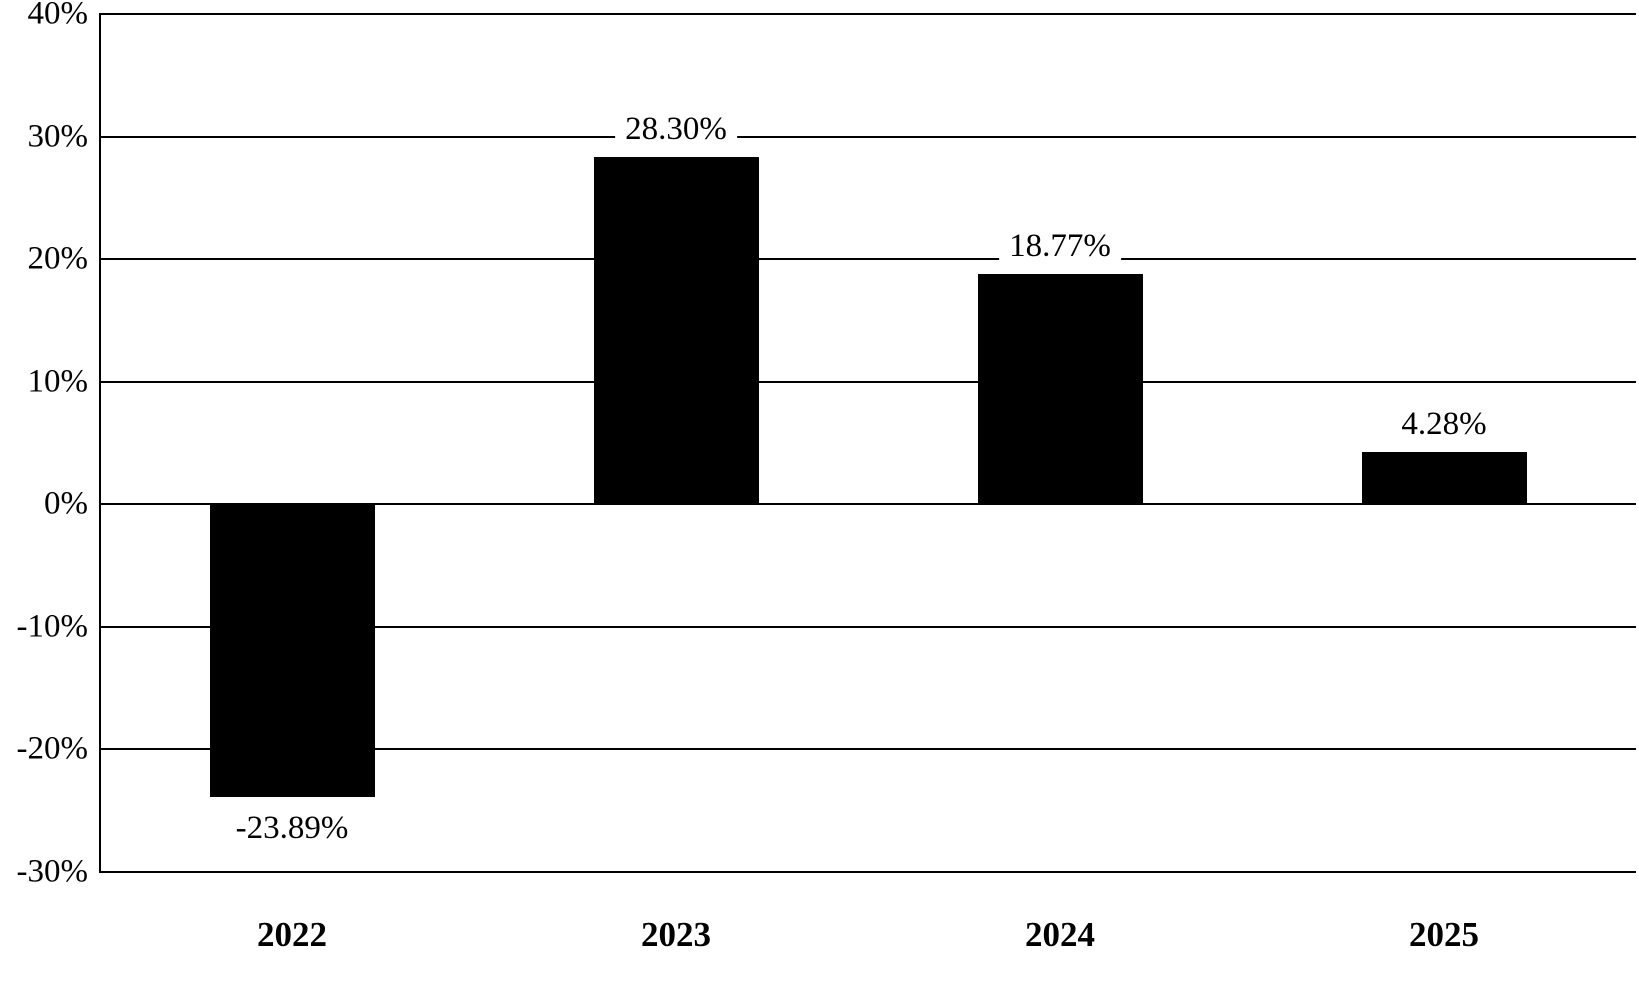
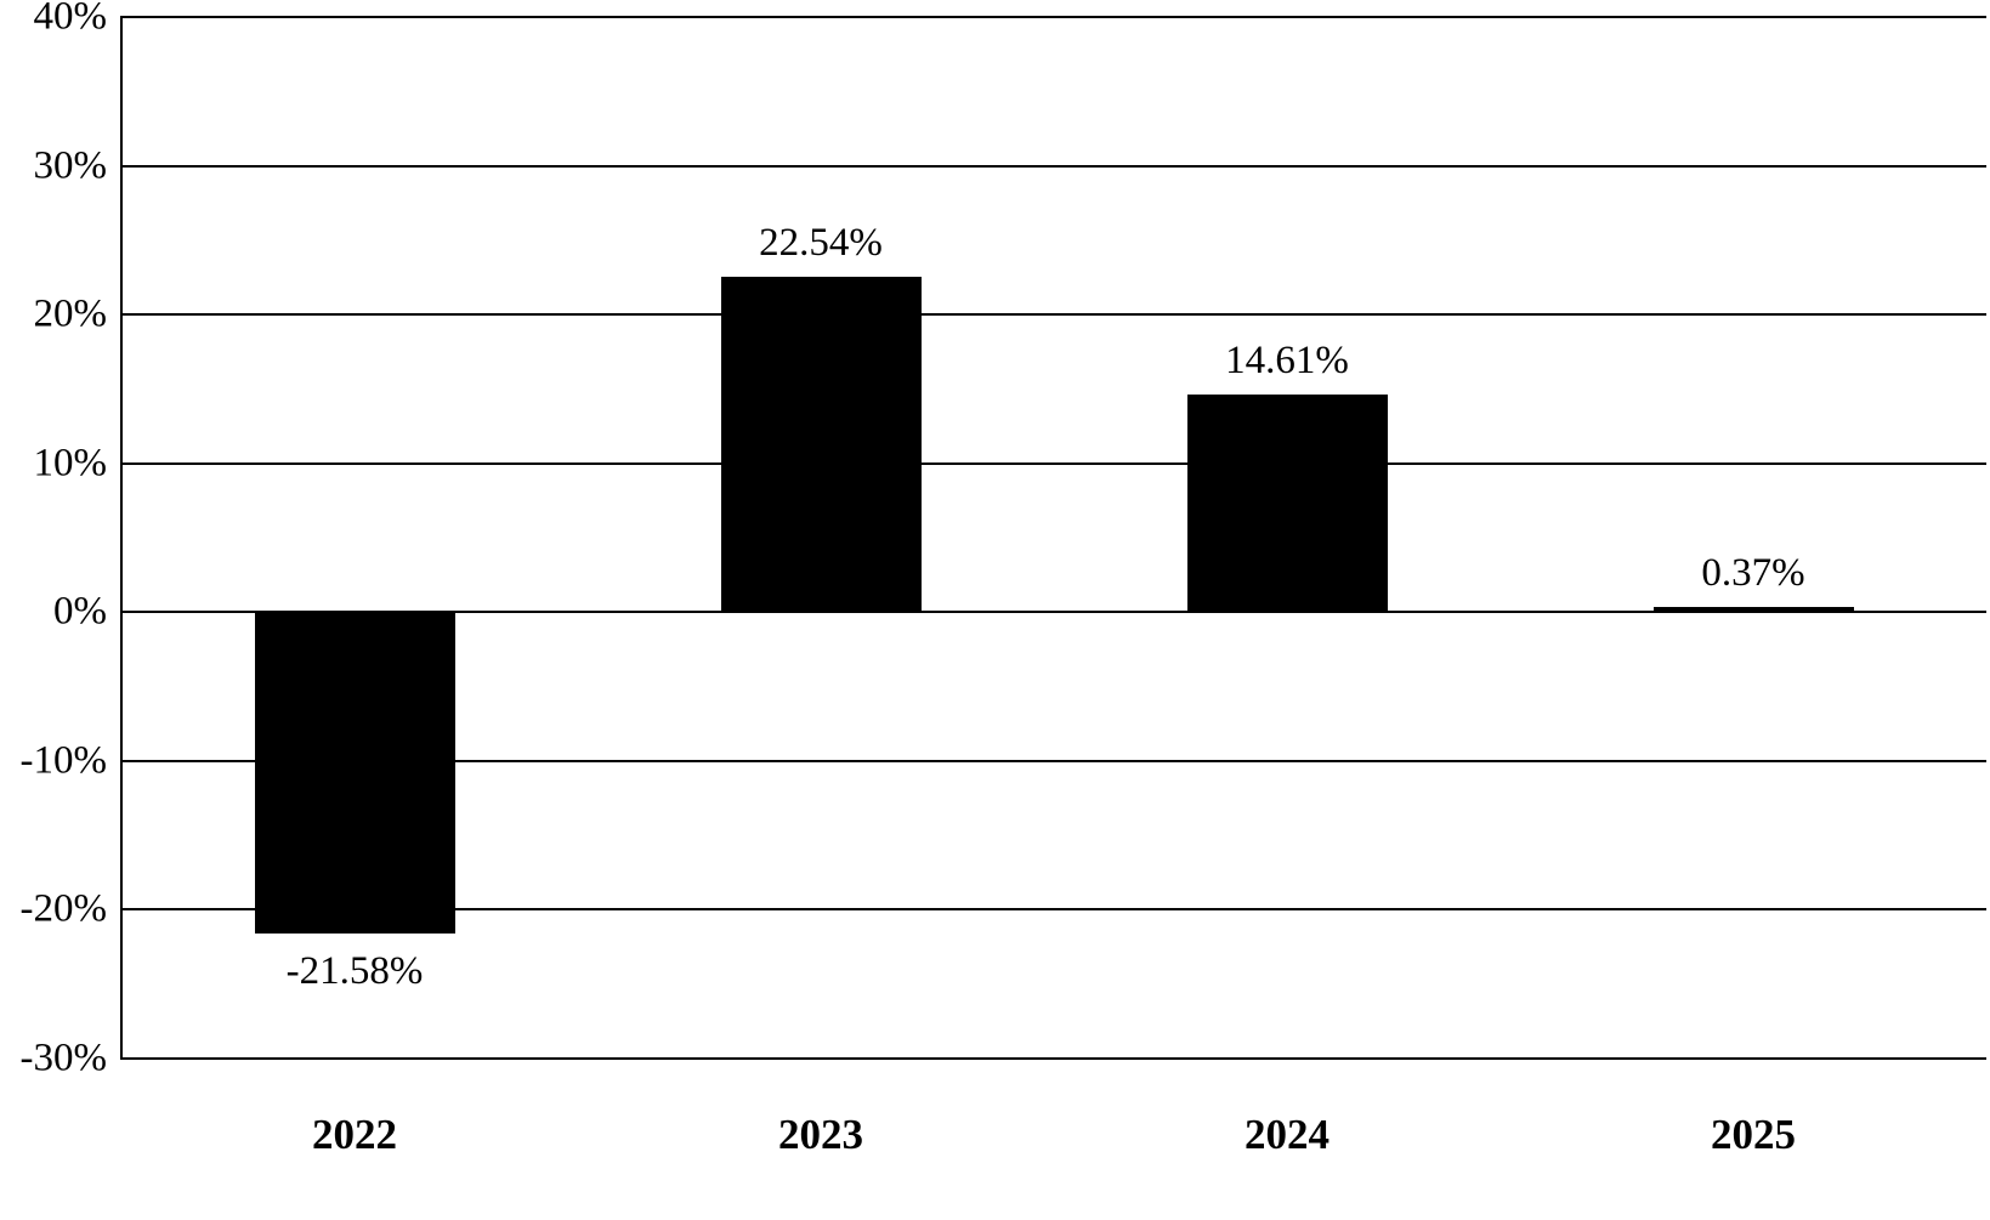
2022: -23.89% -> -21.58%
2023: 28.30% -> 22.54%
2024: 18.77% -> 14.61%
2025: 4.28% -> 0.37%
